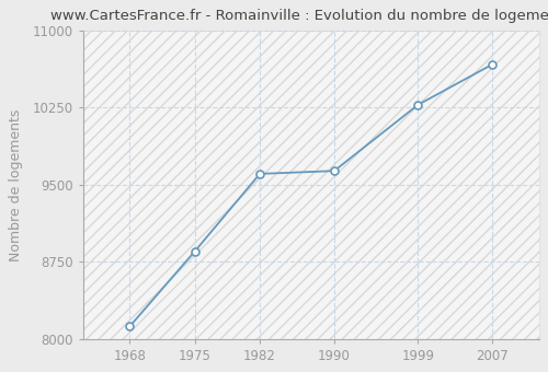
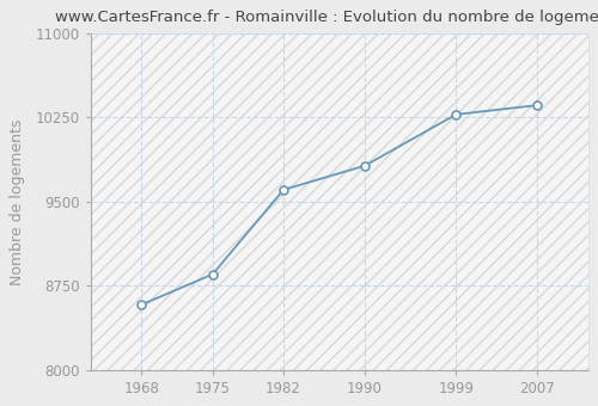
1968: 8120 -> 8580
1990: 9640 -> 9820
2007: 10670 -> 10360
